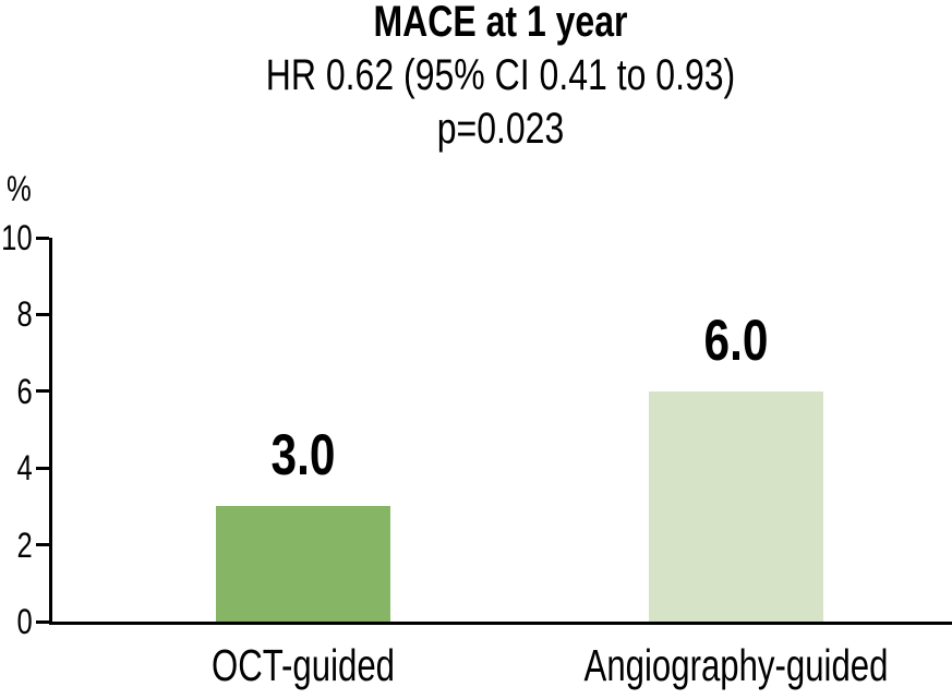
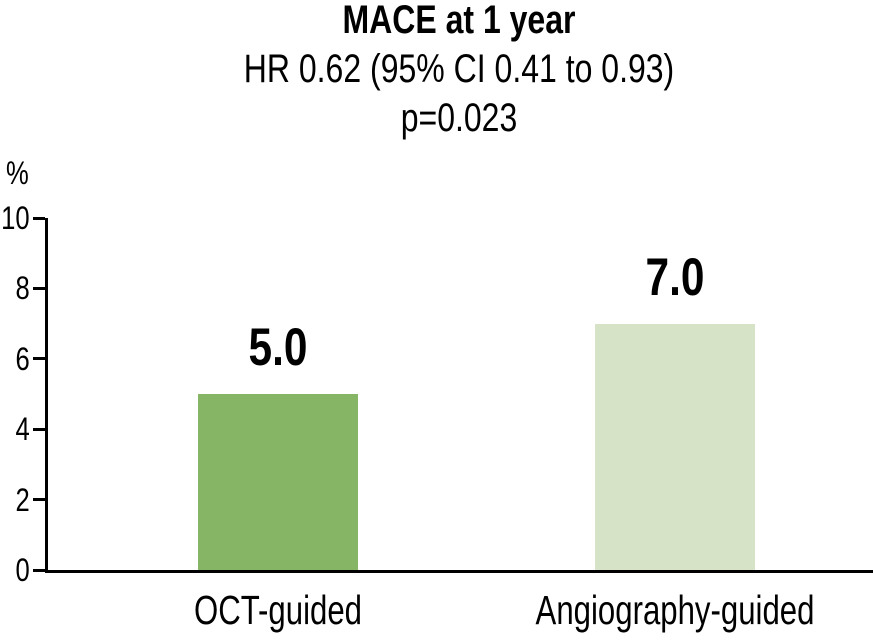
OCT-guided: 3.0 -> 5.0
Angiography-guided: 6.0 -> 7.0
